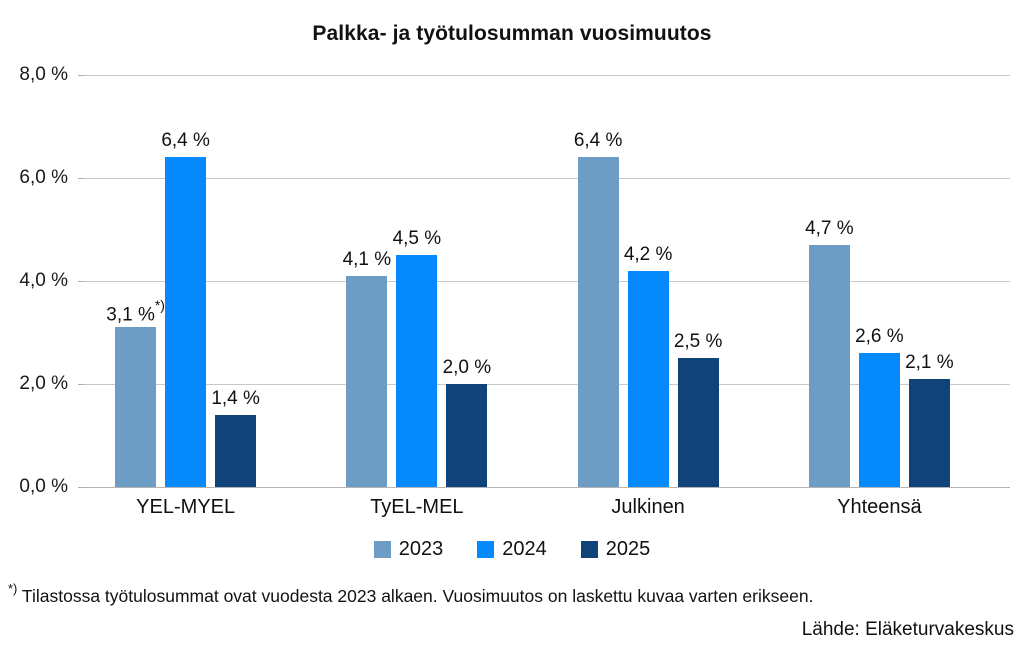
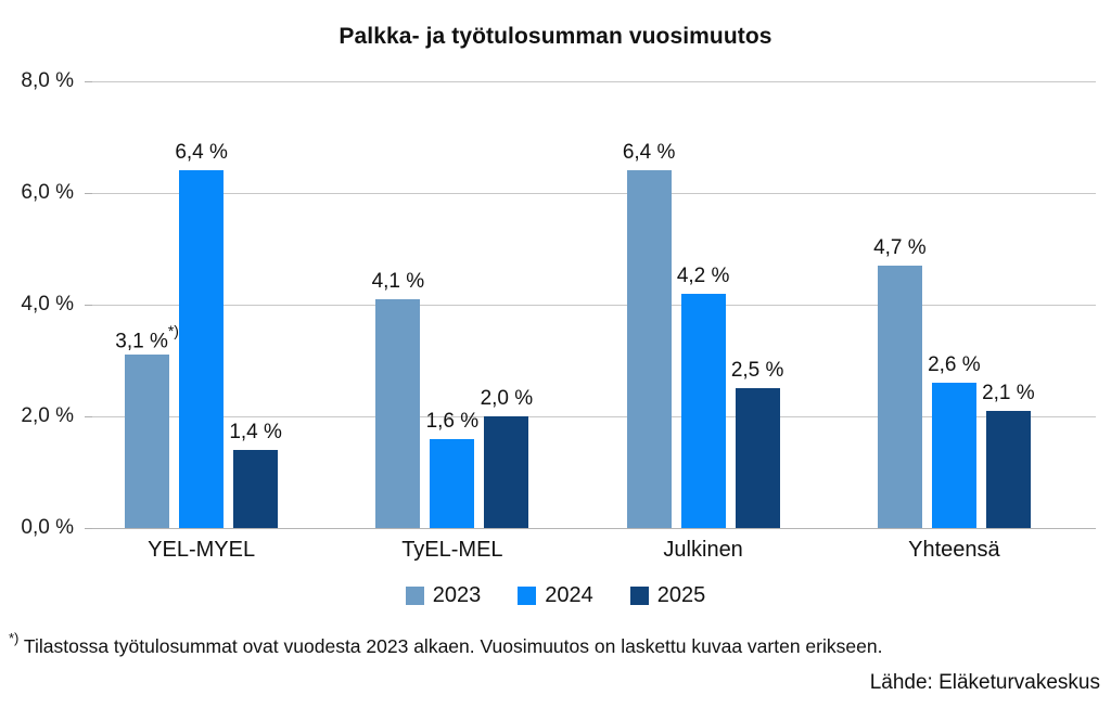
2024/TyEL-MEL: 4,5 -> 1,6
